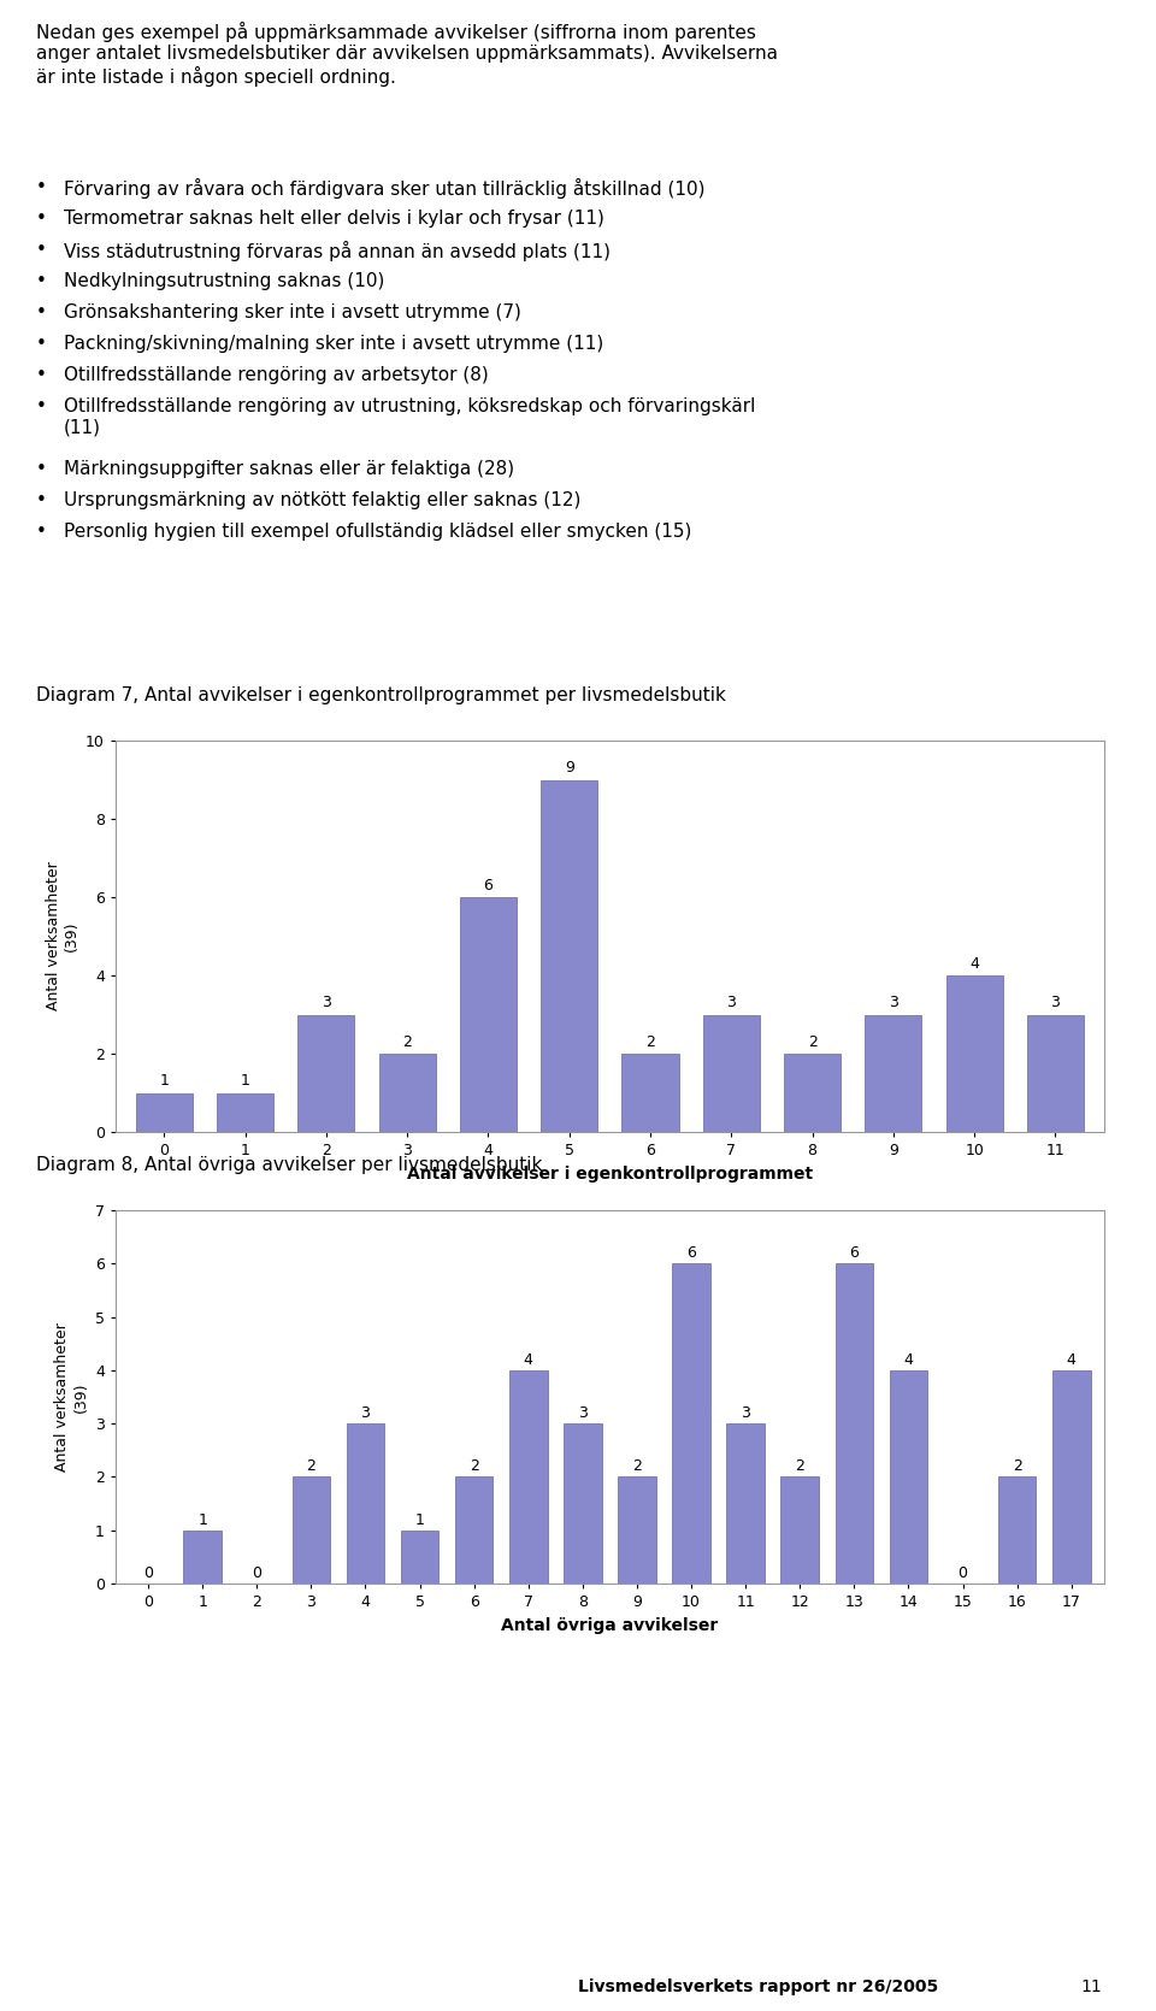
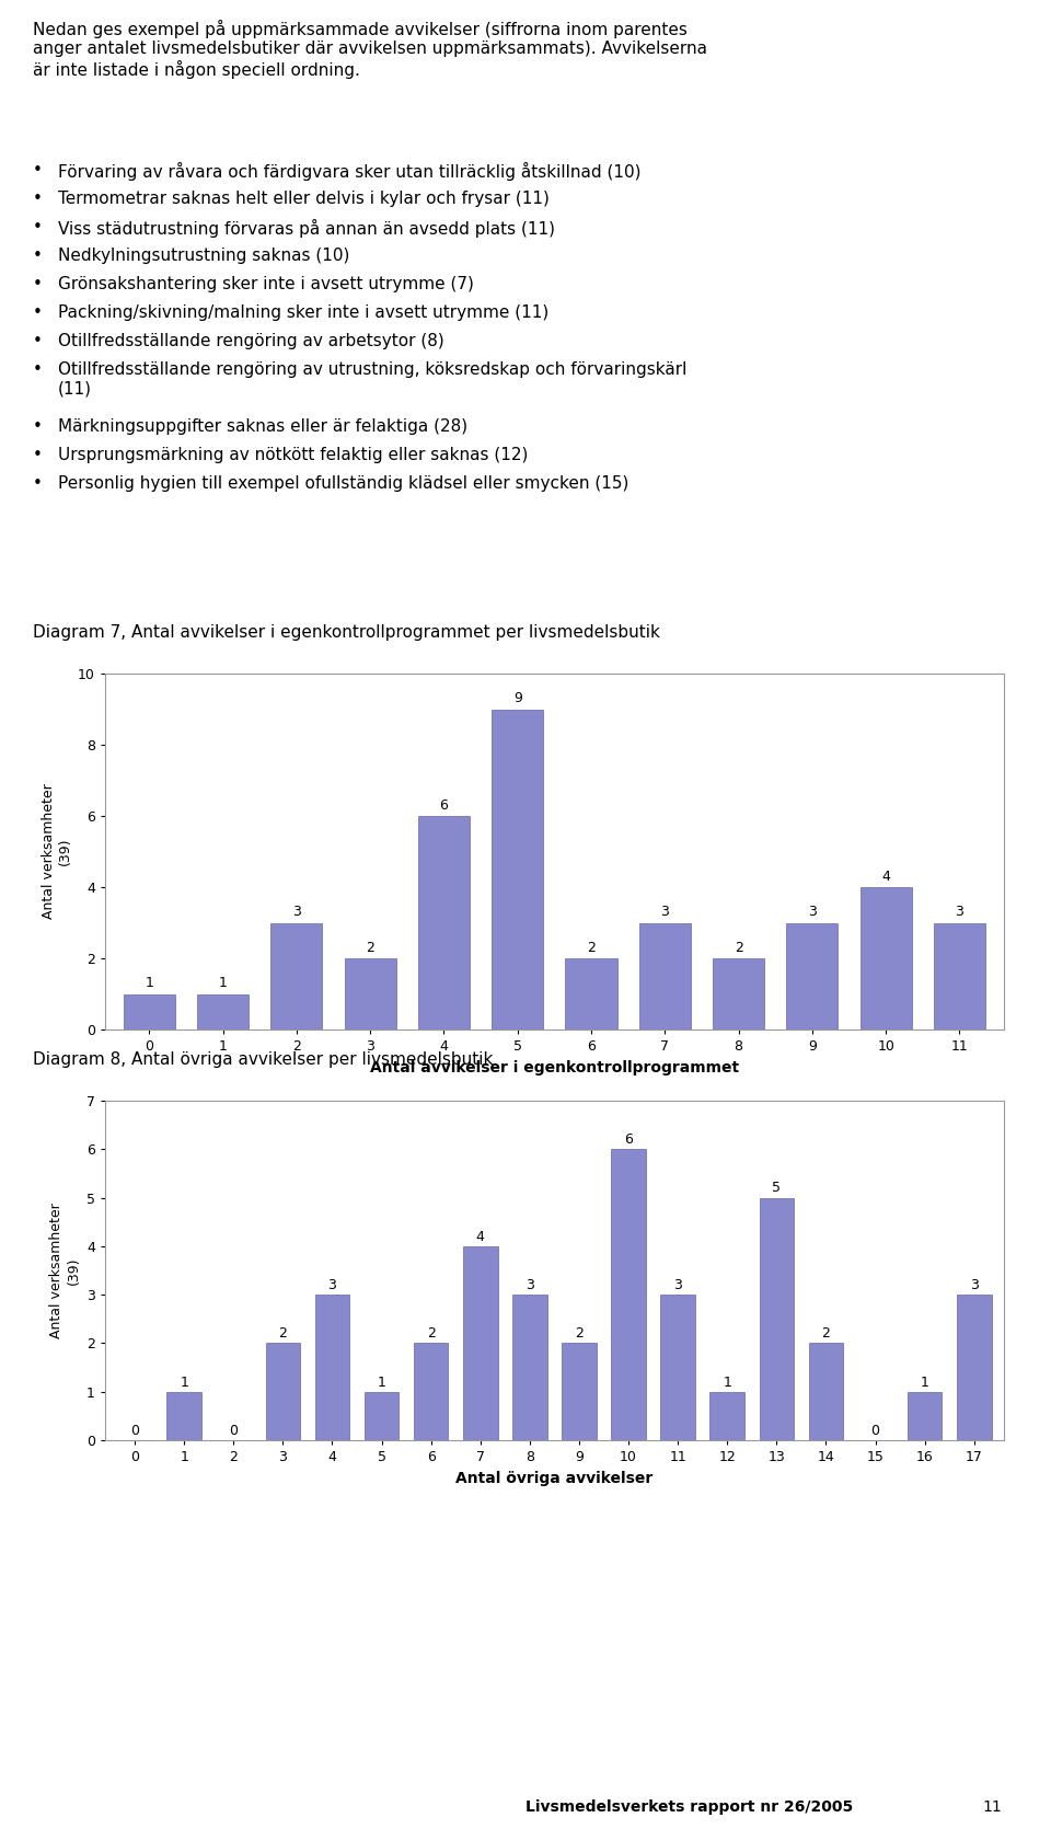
12: 2 -> 1
13: 6 -> 5
14: 4 -> 2
16: 2 -> 1
17: 4 -> 3
